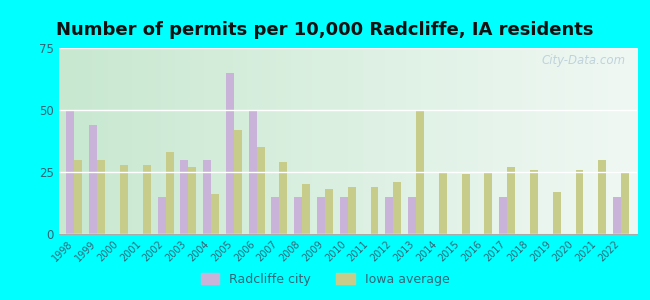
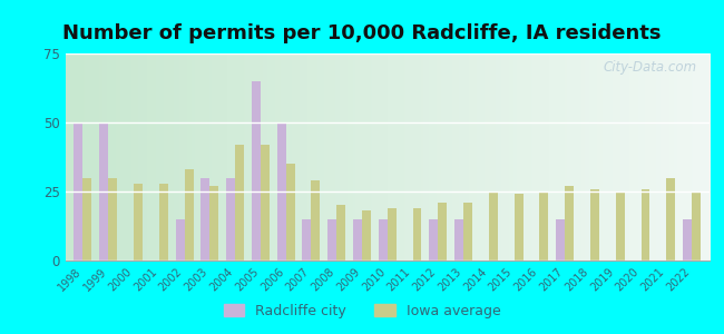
Radcliffe city/1999: 44 -> 50
Iowa average/2004: 16 -> 42
Iowa average/2013: 50 -> 21
Iowa average/2019: 17 -> 25
